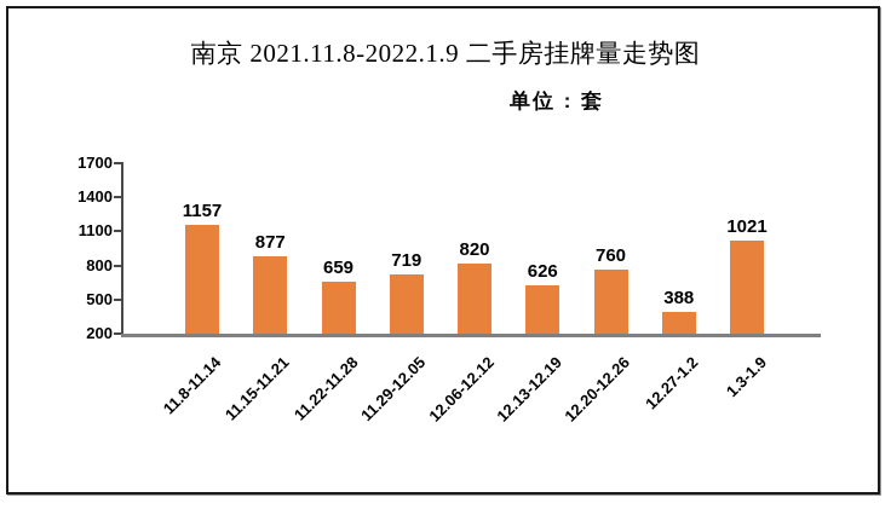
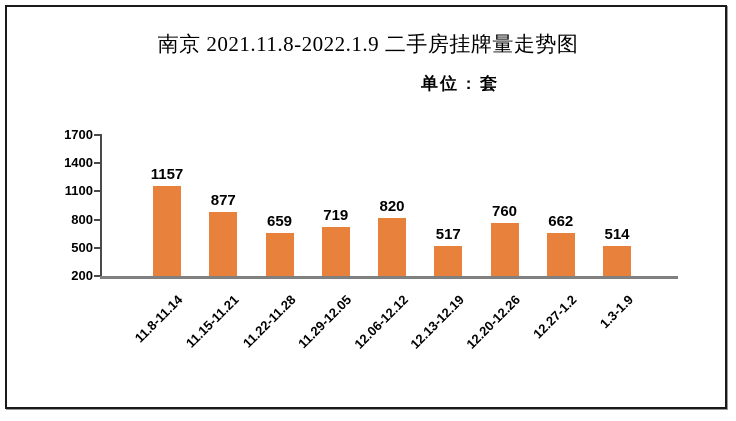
12.13-12.19: 626 -> 517
12.27-1.2: 388 -> 662
1.3-1.9: 1021 -> 514
